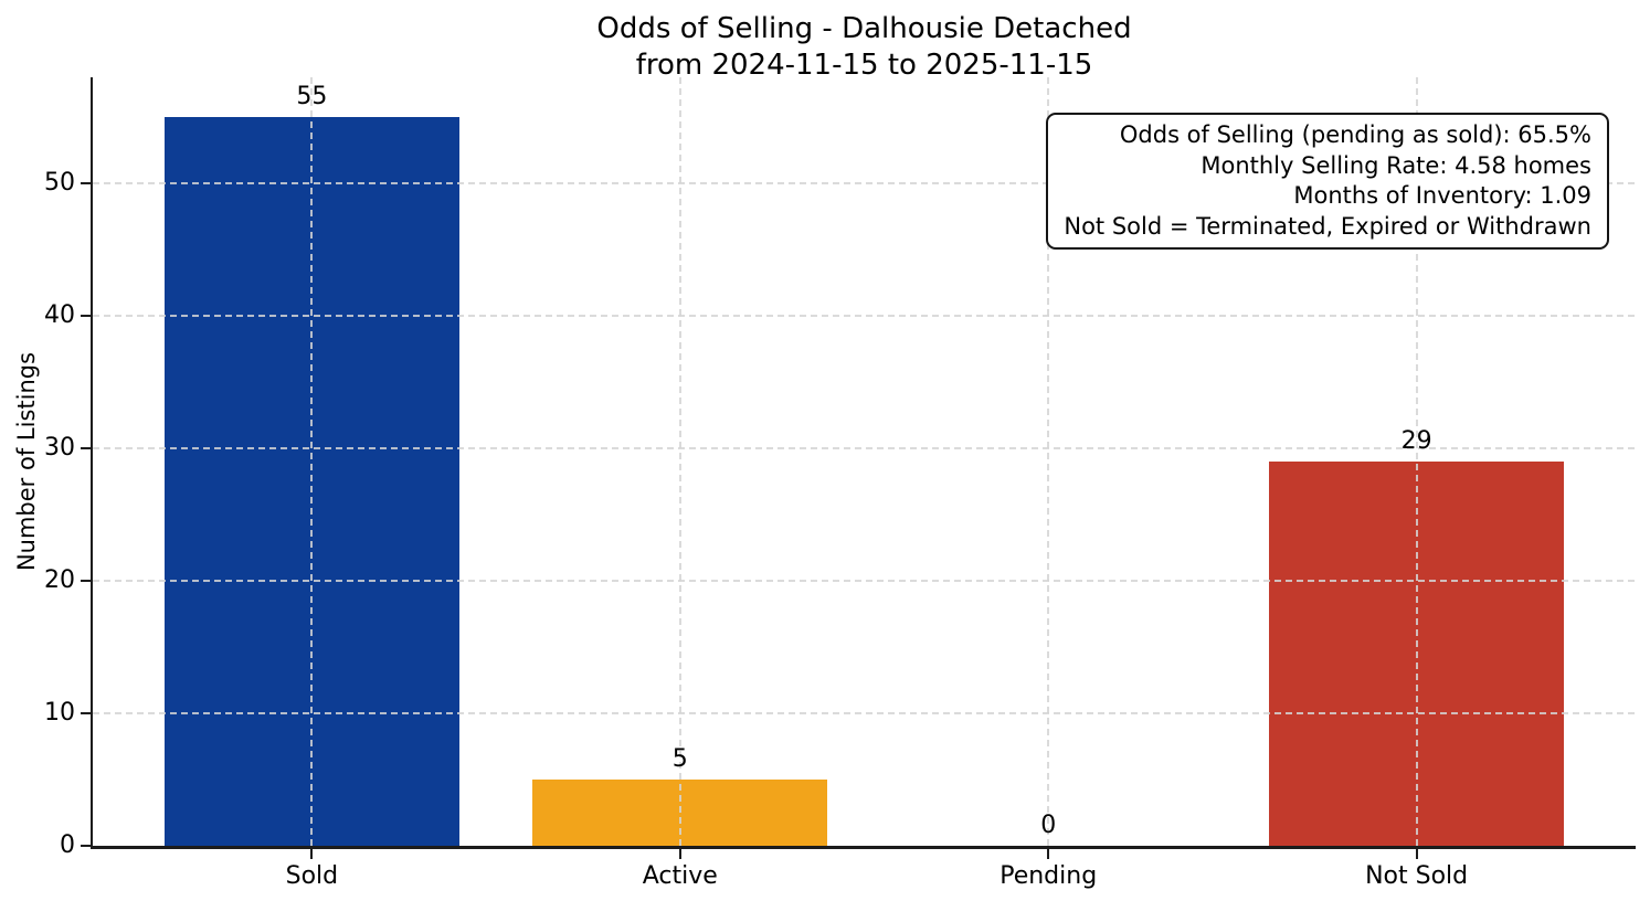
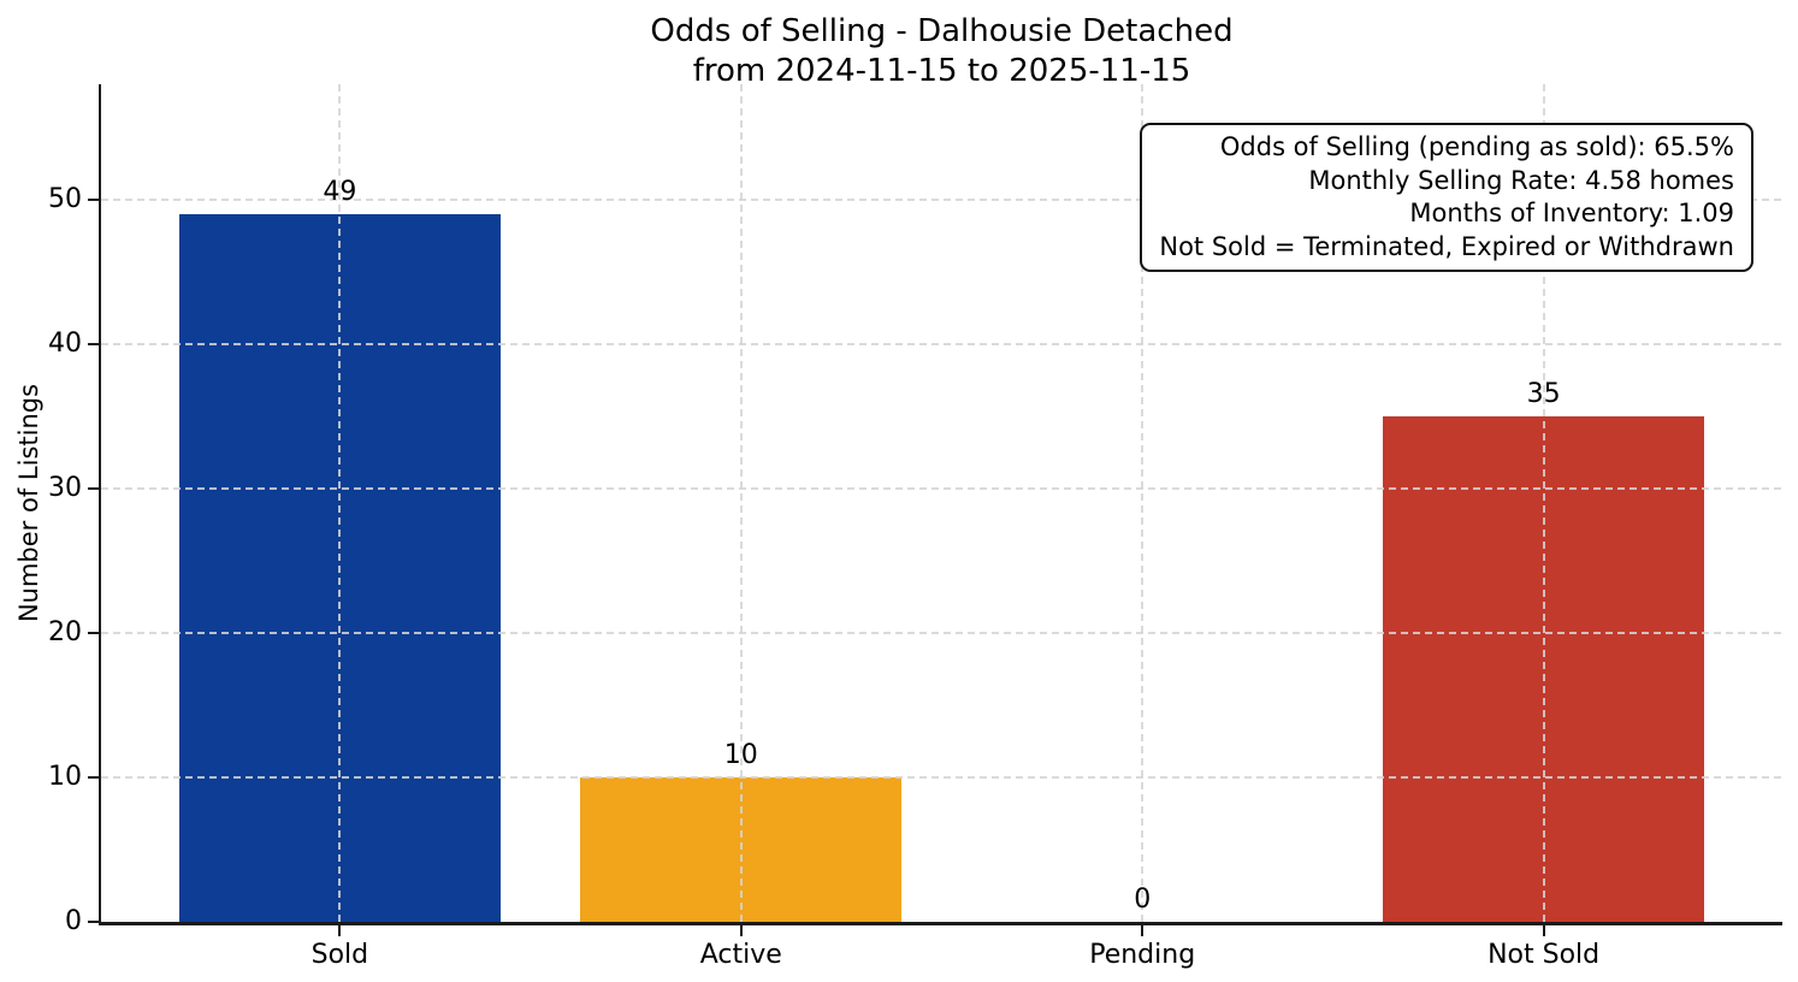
Sold: 55 -> 49
Active: 5 -> 10
Not Sold: 29 -> 35
